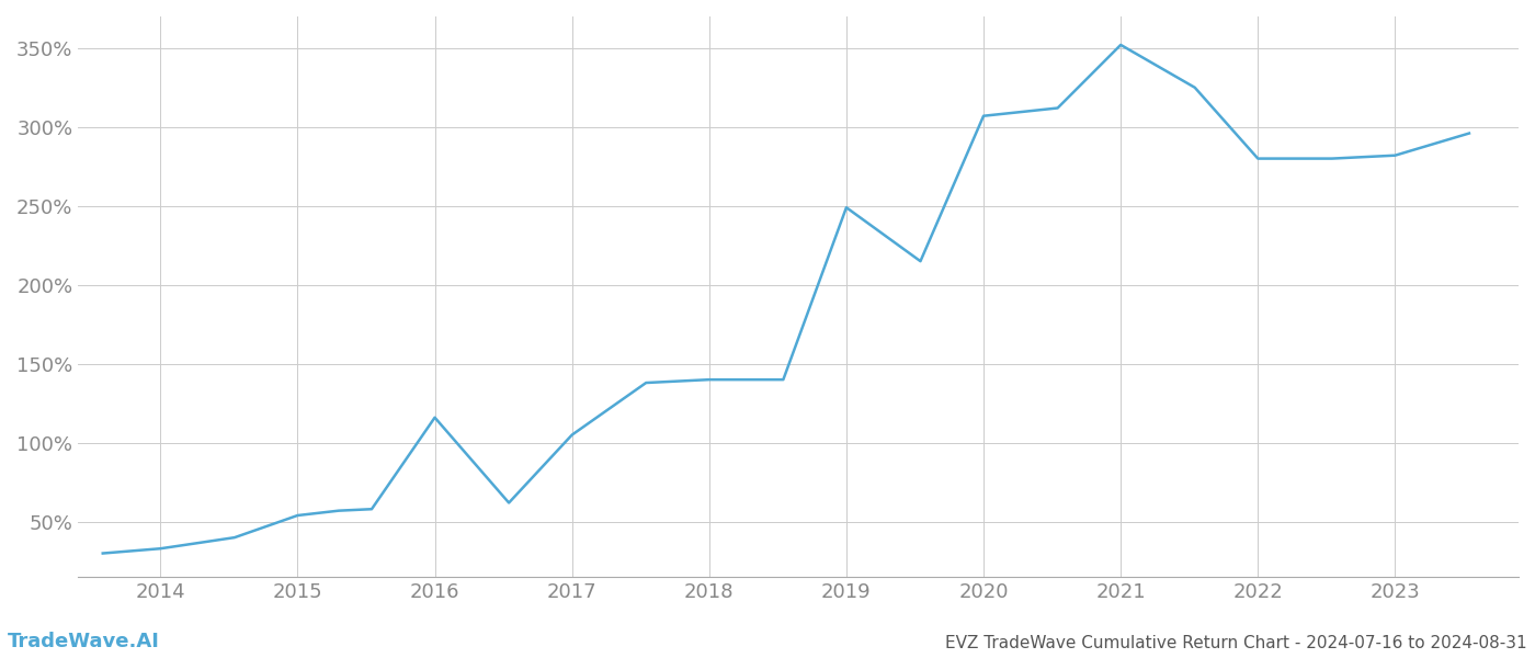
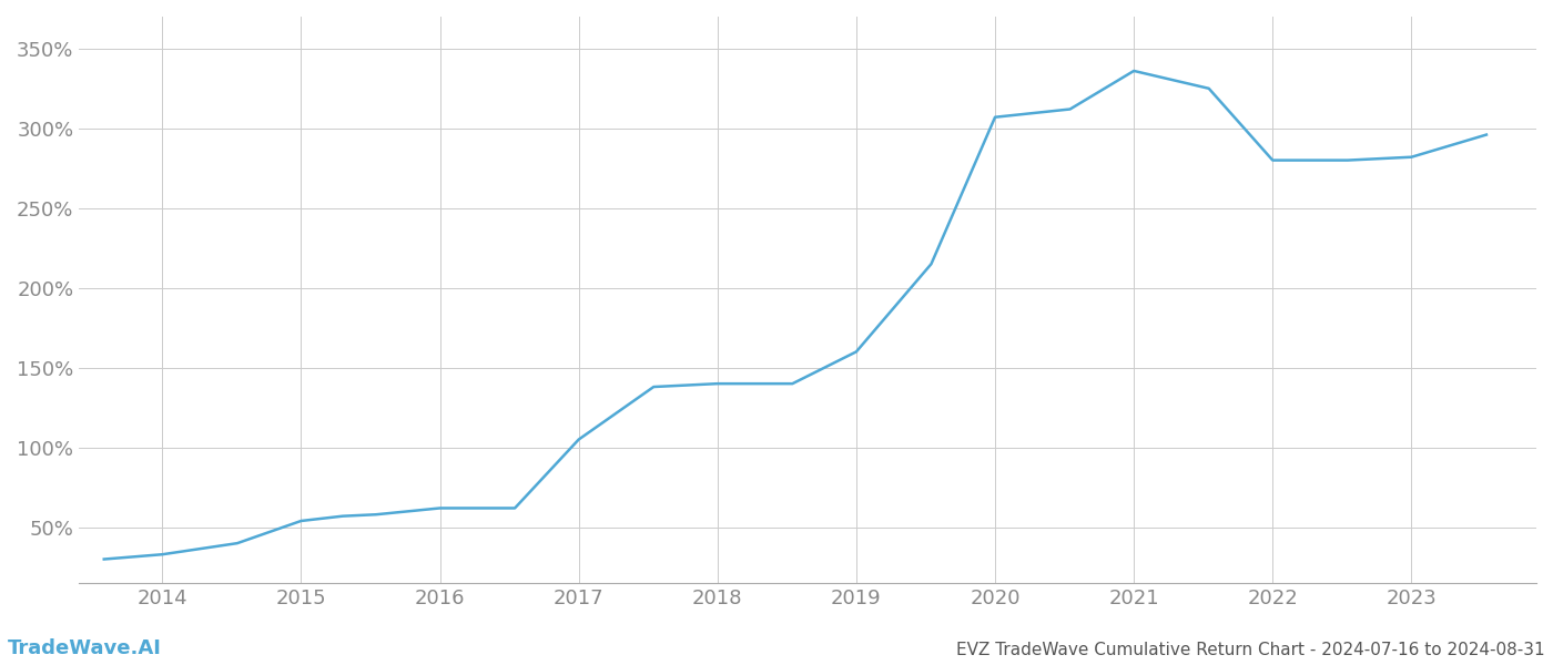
2016: 116% -> 62%
2019: 249% -> 160%
2021: 352% -> 336%
